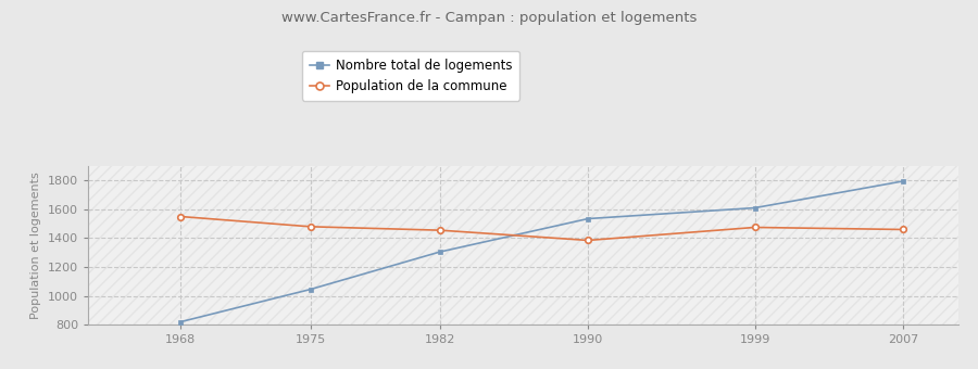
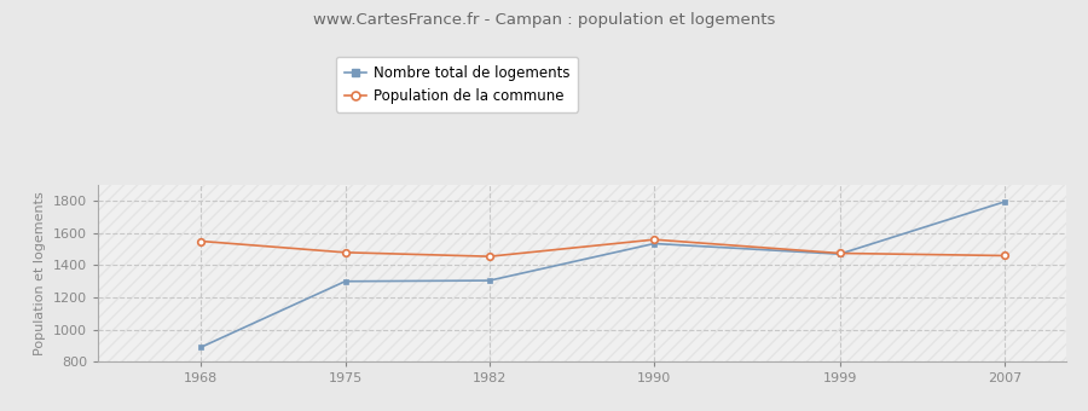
Nombre total de logements/1968: 820 -> 890
Nombre total de logements/1975: 1040 -> 1300
Population de la commune/1990: 1380 -> 1560
Nombre total de logements/1999: 1610 -> 1470
